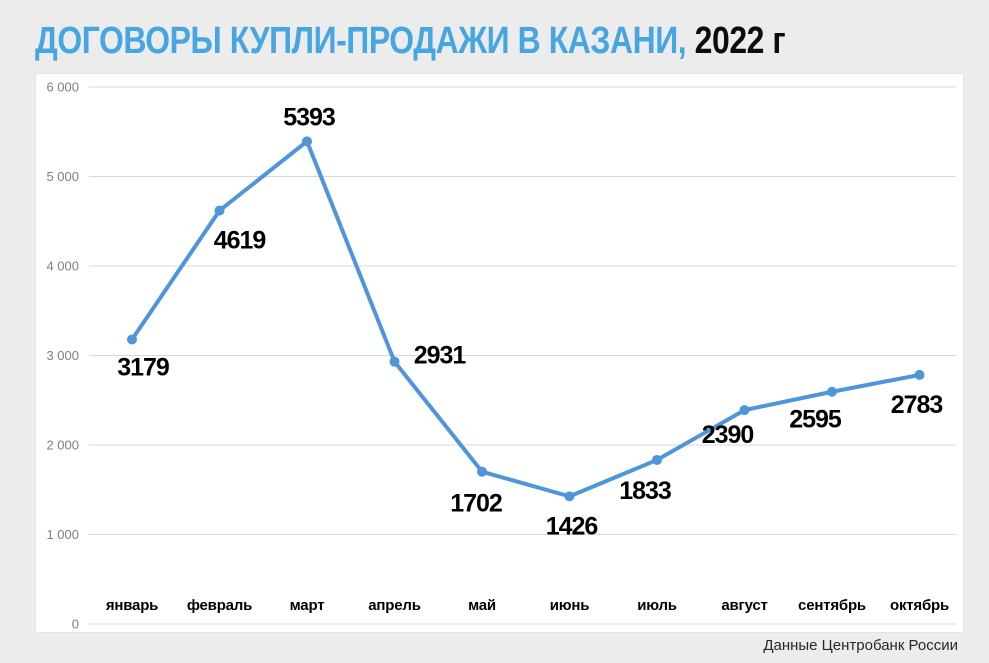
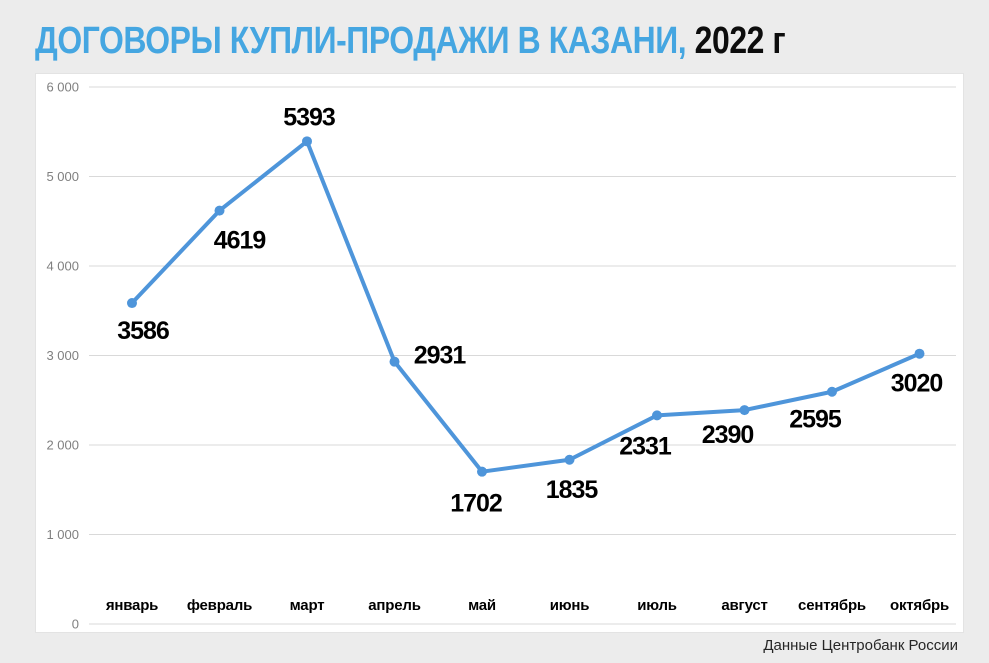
январь: 3179 -> 3586
июнь: 1426 -> 1835
июль: 1833 -> 2331
октябрь: 2783 -> 3020
